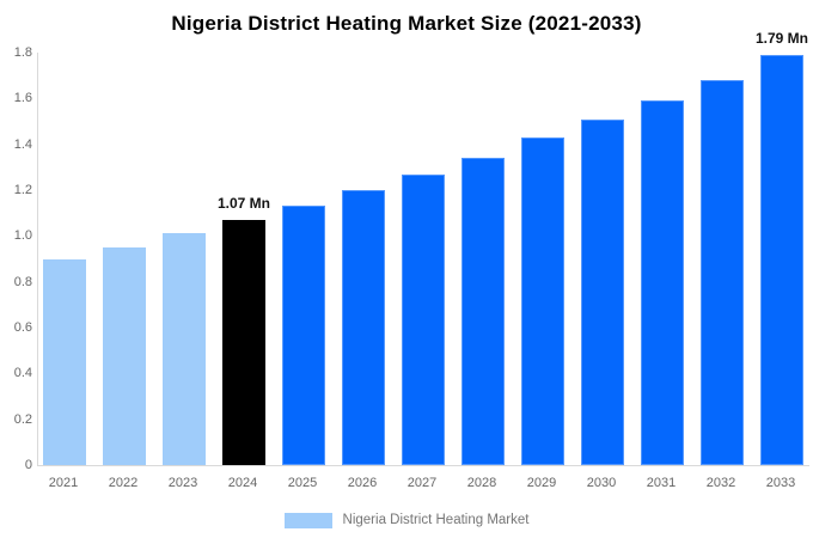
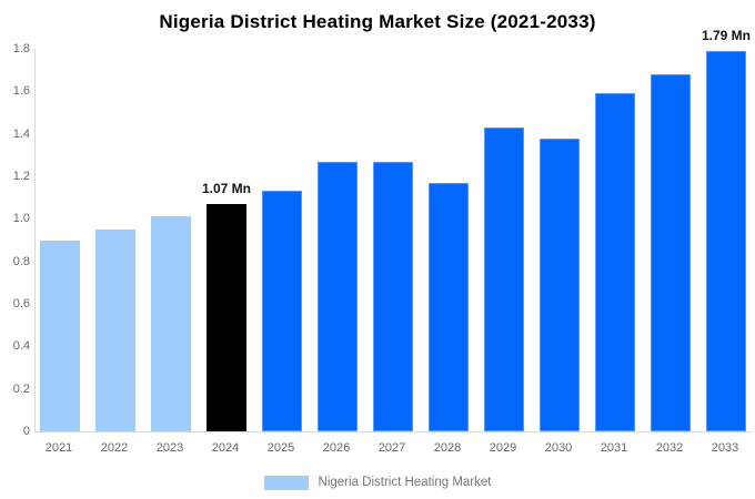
2026: 1.20 -> 1.27
2028: 1.34 -> 1.17
2030: 1.51 -> 1.38
